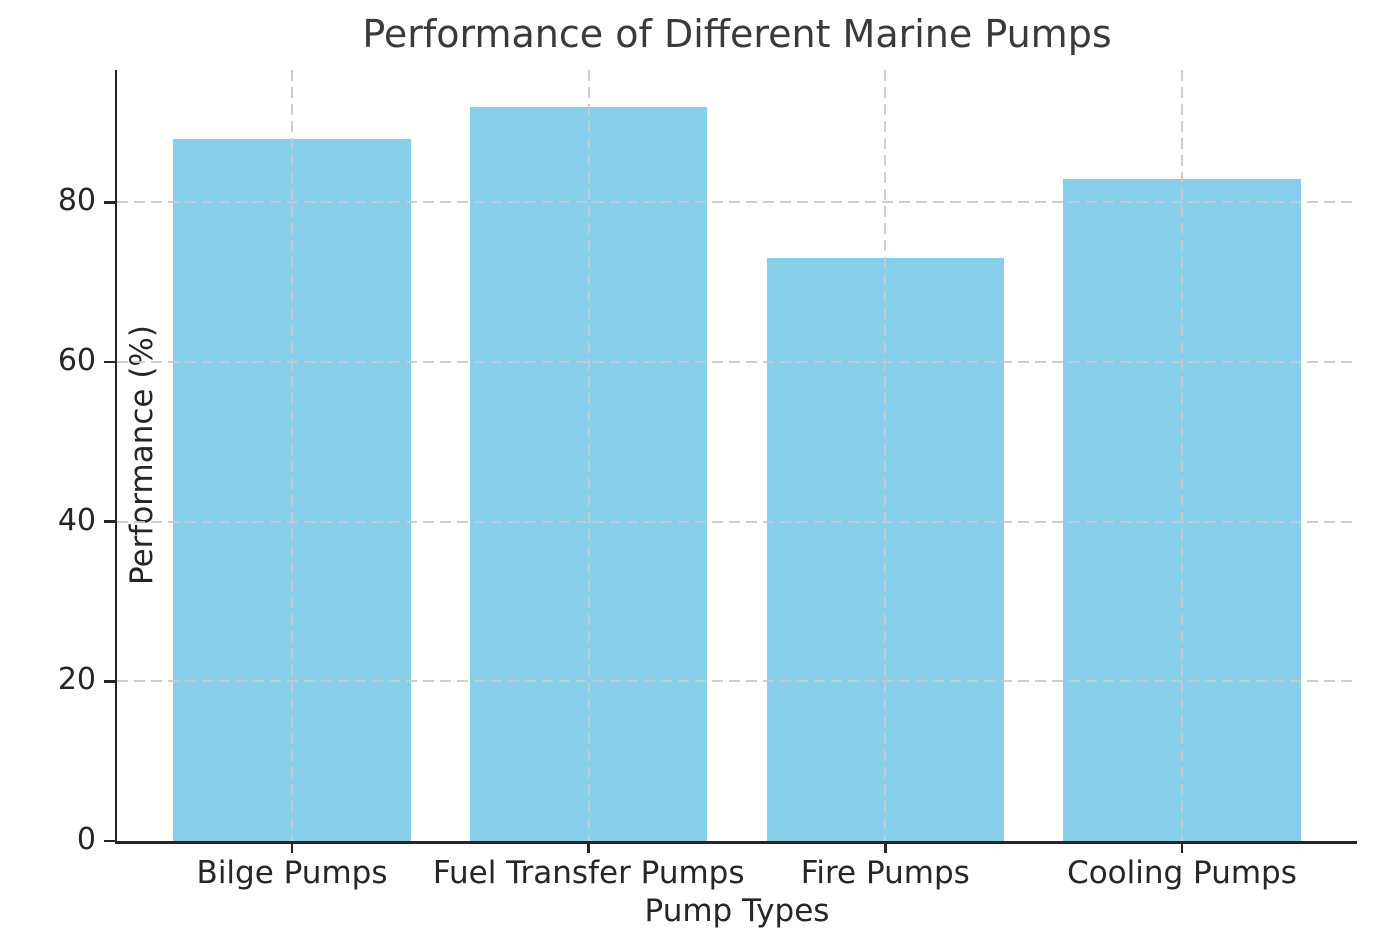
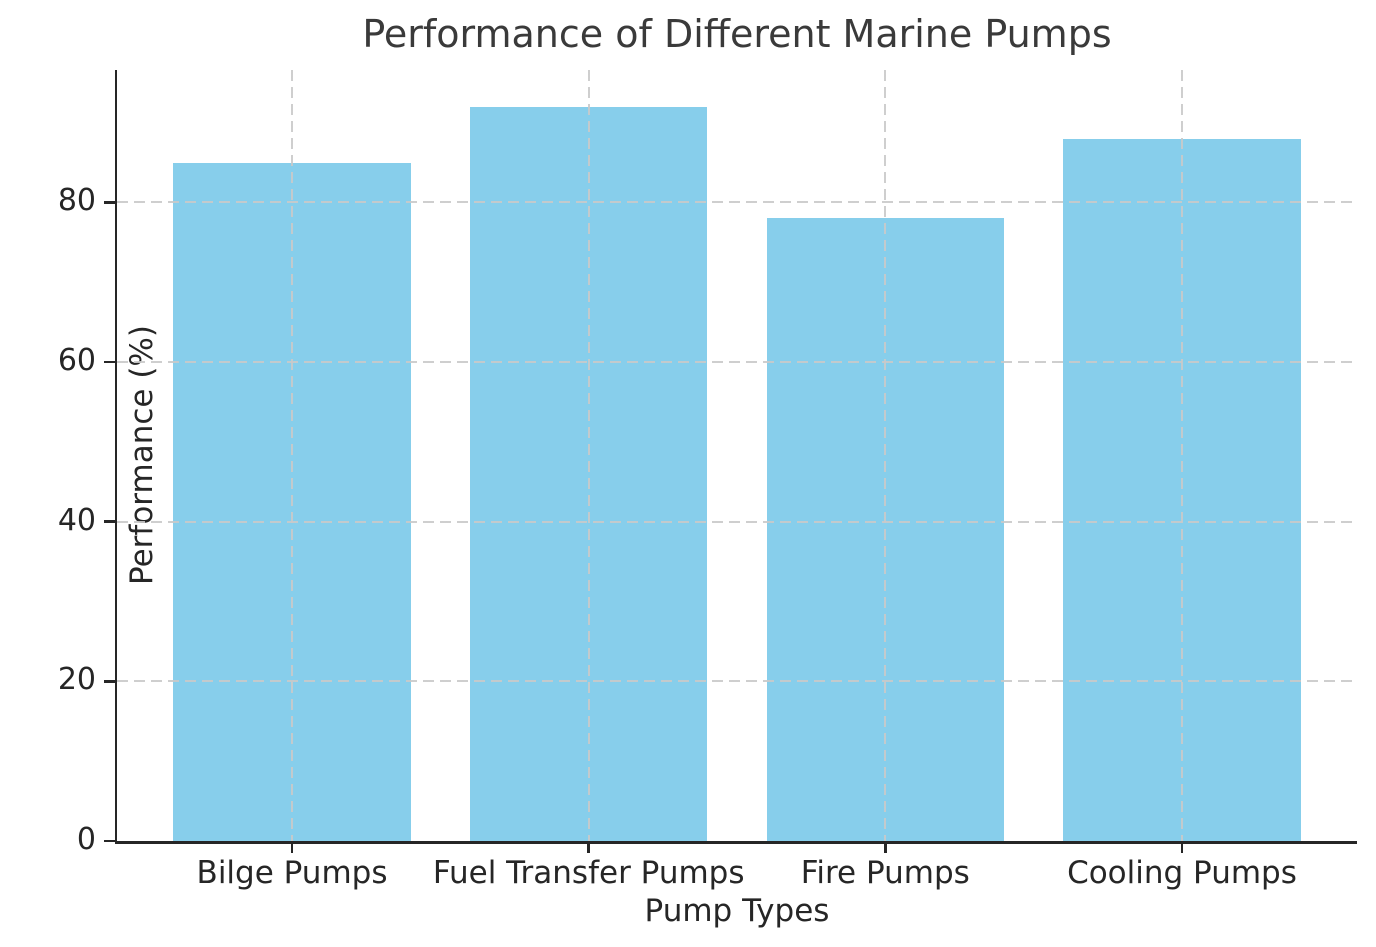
Bilge Pumps: 88 -> 85
Fire Pumps: 73 -> 78
Cooling Pumps: 83 -> 88
